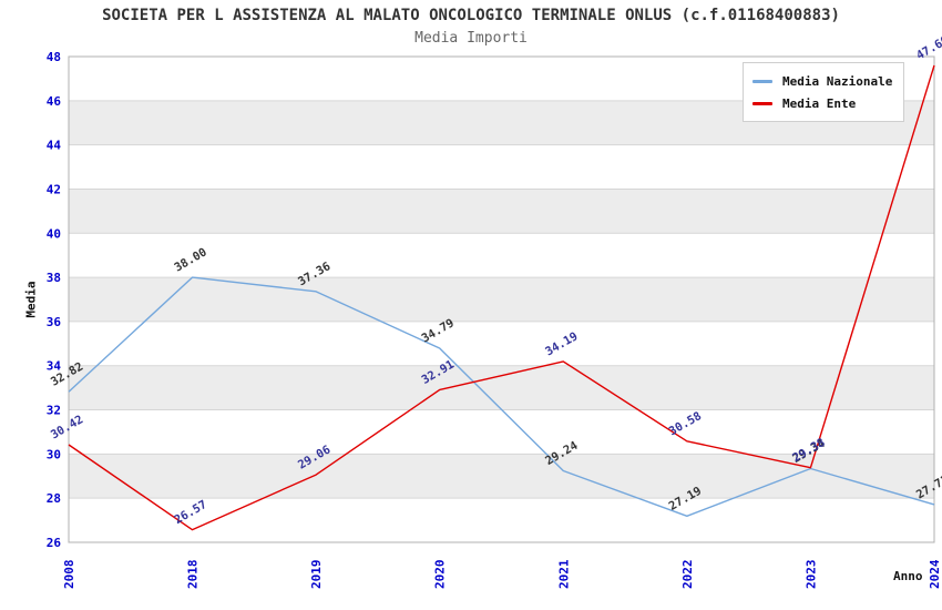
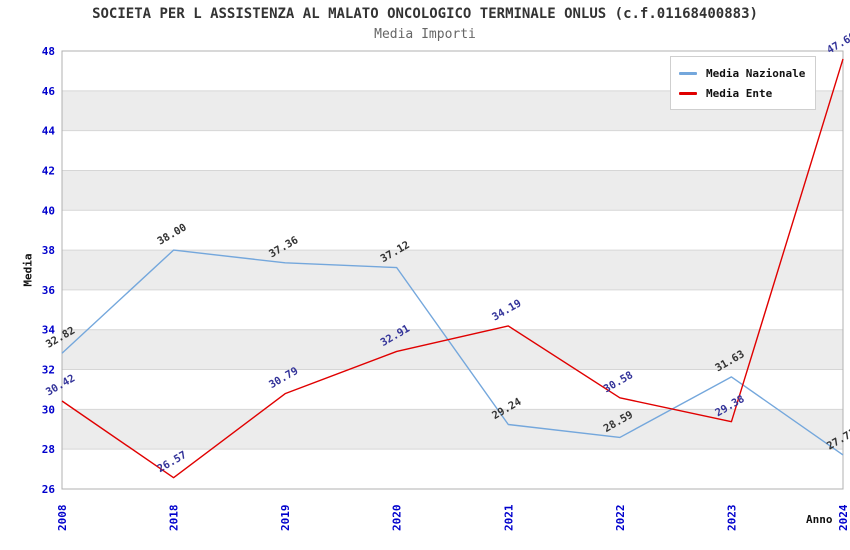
Media Ente/2019: 29.06 -> 30.79
Media Nazionale/2020: 34.79 -> 37.12
Media Nazionale/2022: 27.19 -> 28.59
Media Nazionale/2023: 29.34 -> 31.63
